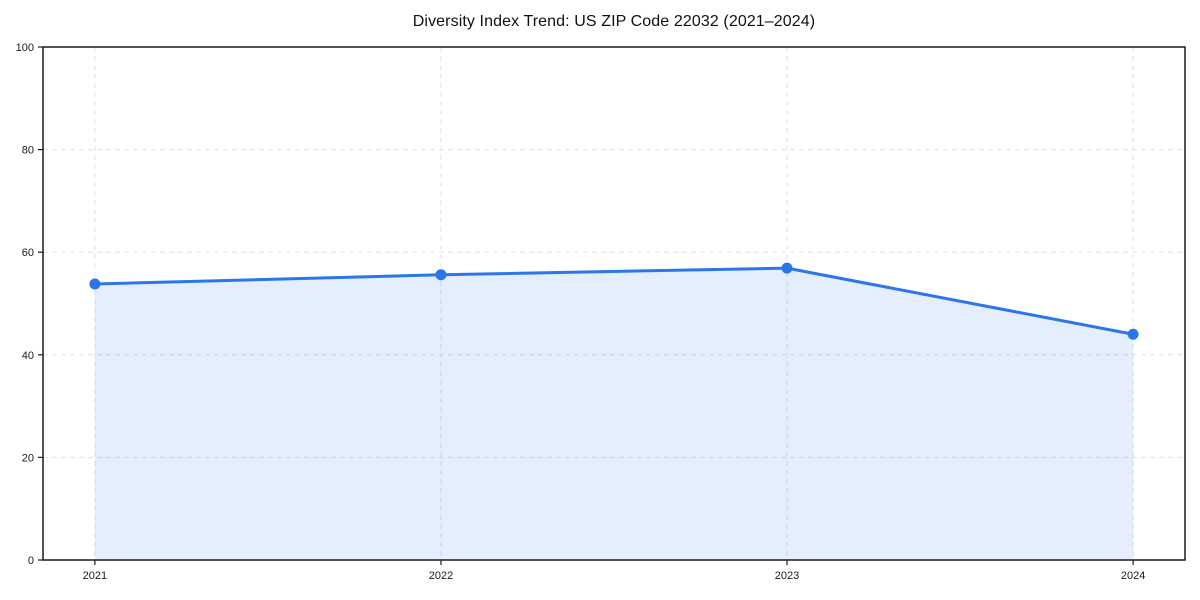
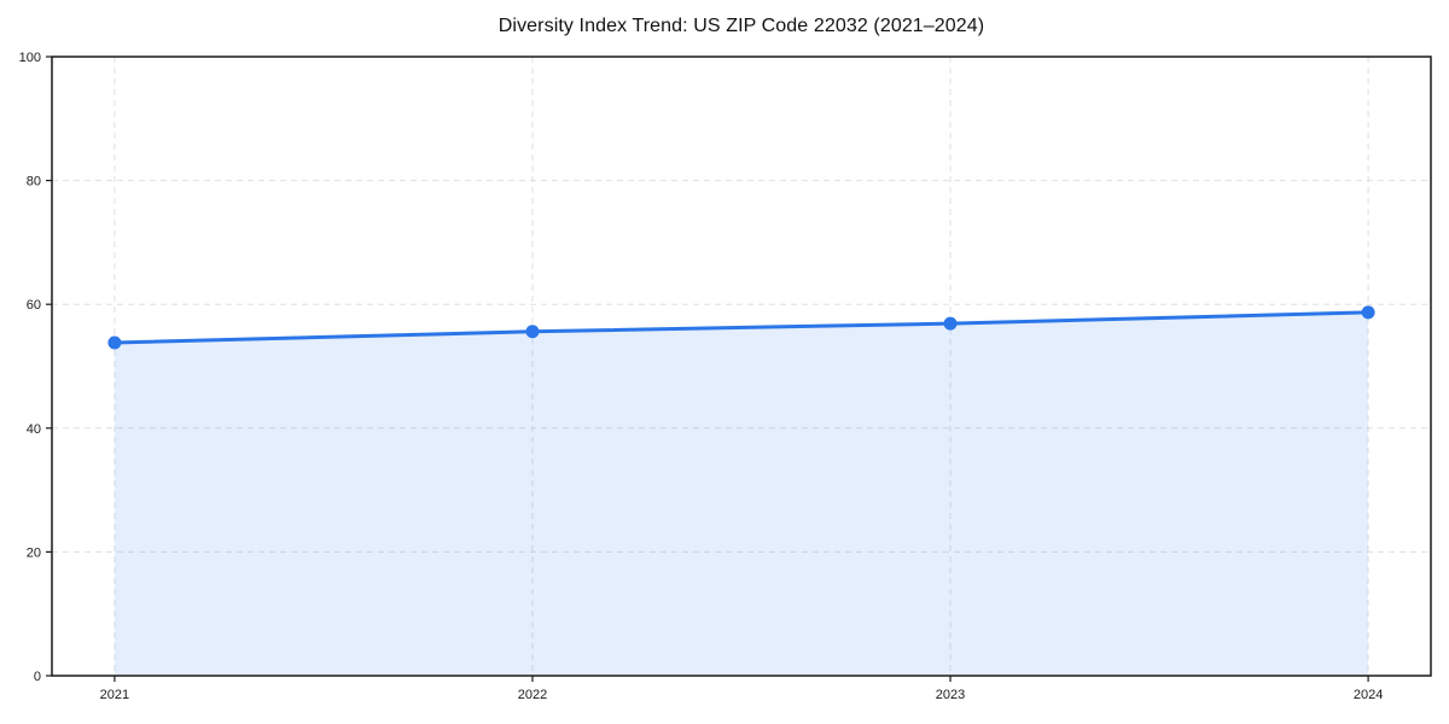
2024: 44 -> 59
